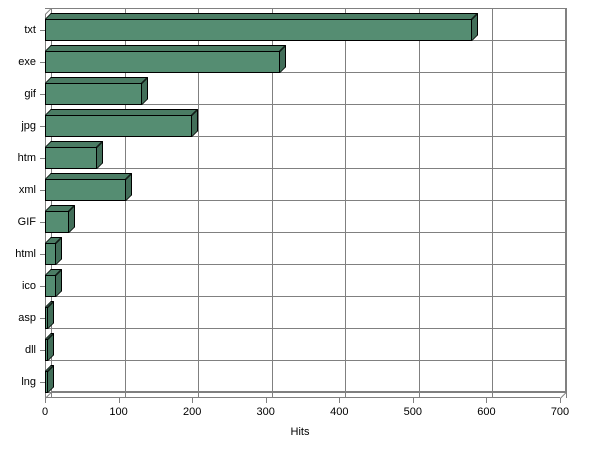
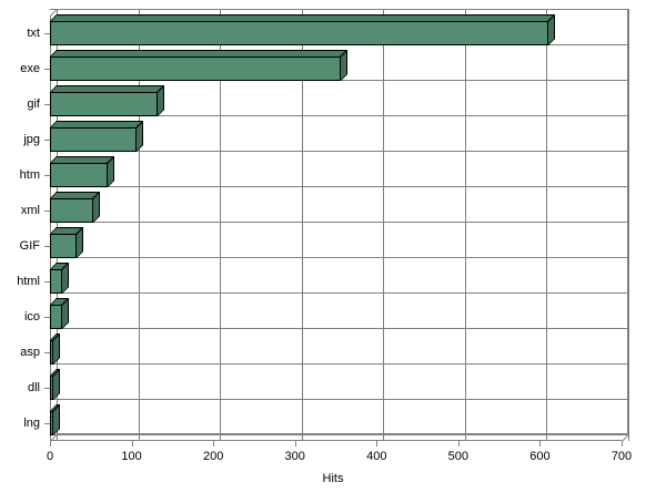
txt: 580 -> 610
exe: 320 -> 360
jpg: 200 -> 110
xml: 110 -> 50
